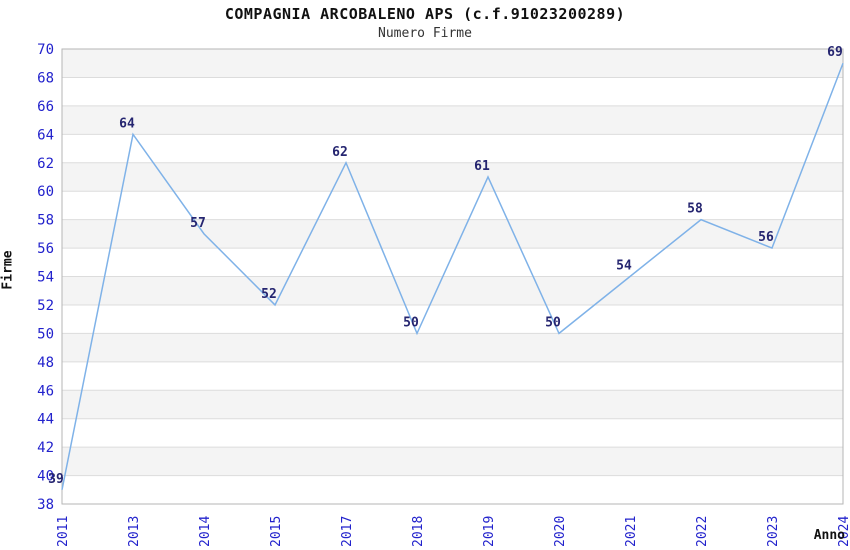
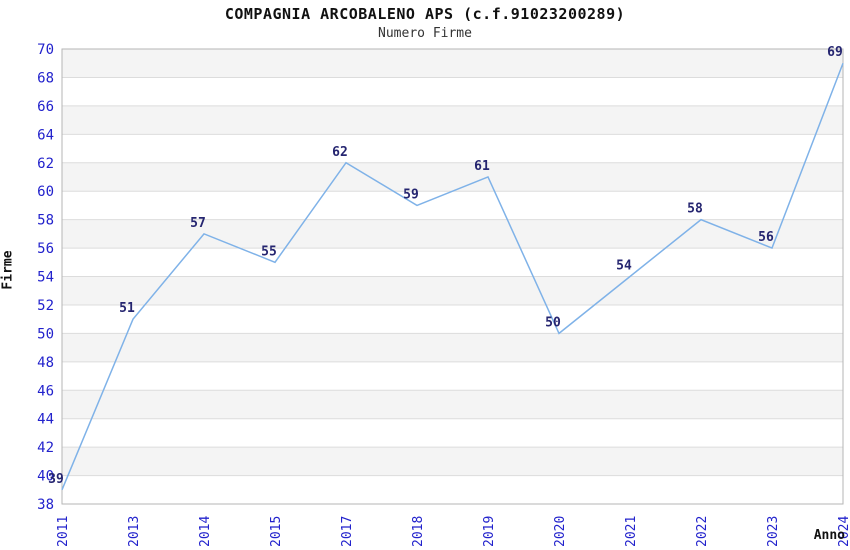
2013: 64 -> 51
2015: 52 -> 55
2018: 50 -> 59
